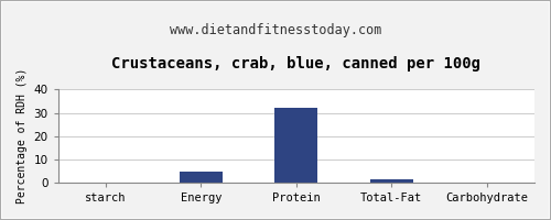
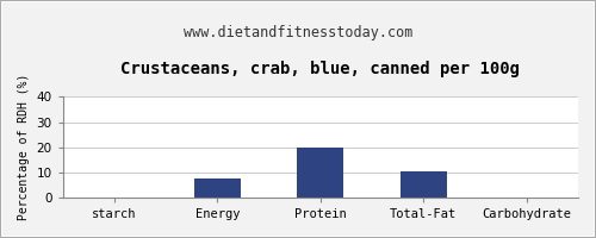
Energy: 4.5 -> 7.5
Protein: 32.0 -> 20.0
Total-Fat: 1.2 -> 10.5
